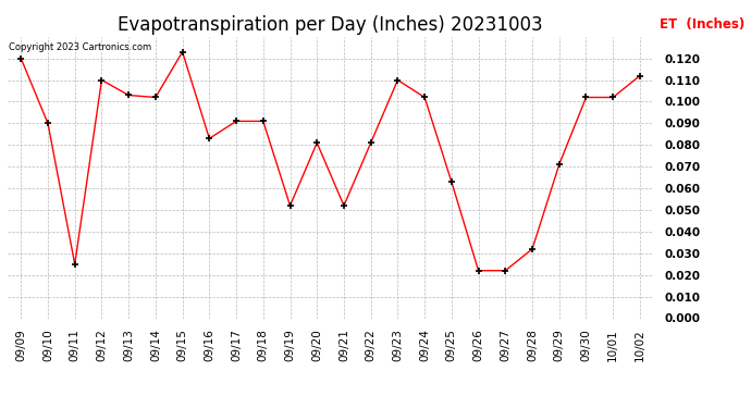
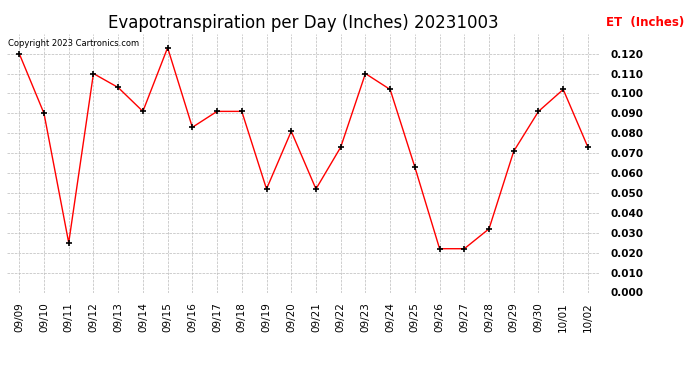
09/14: 0.102 -> 0.091
09/22: 0.081 -> 0.073
09/30: 0.102 -> 0.091
10/02: 0.112 -> 0.073
